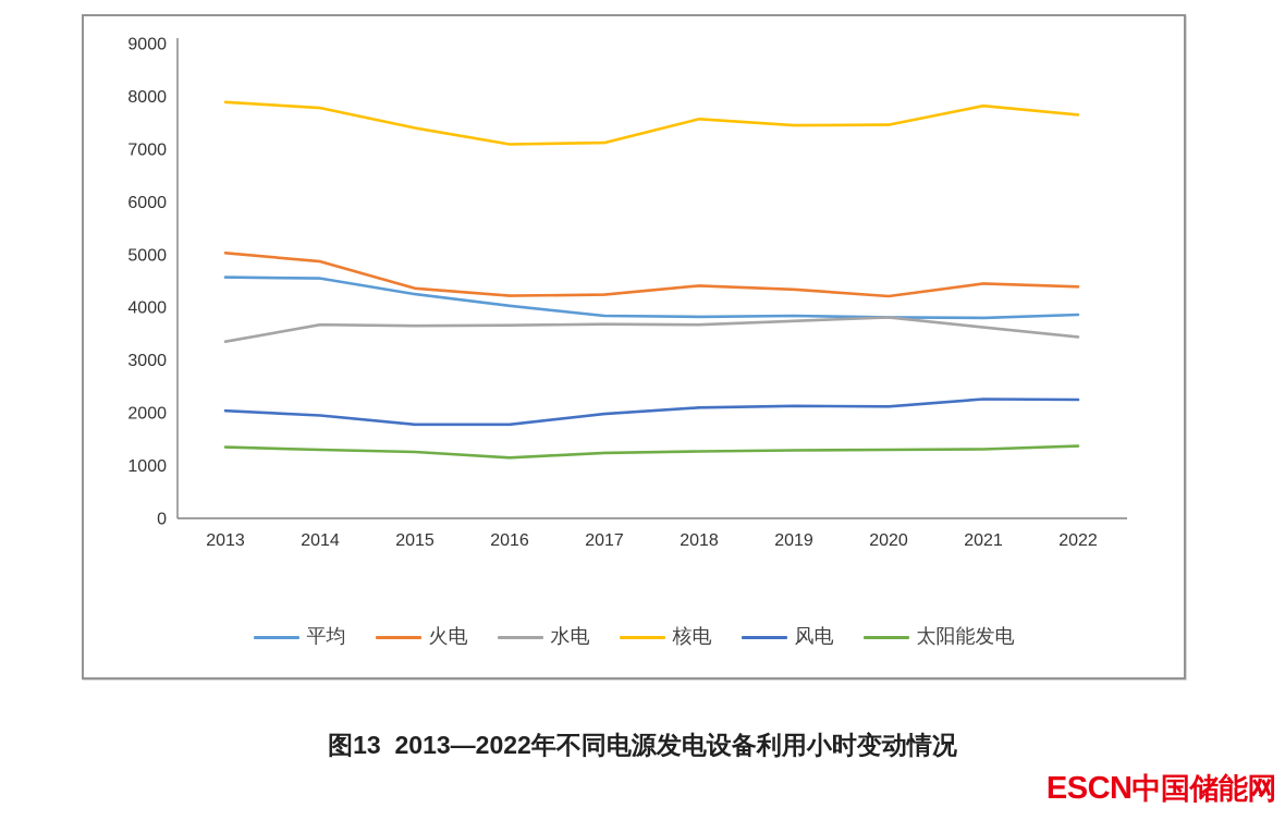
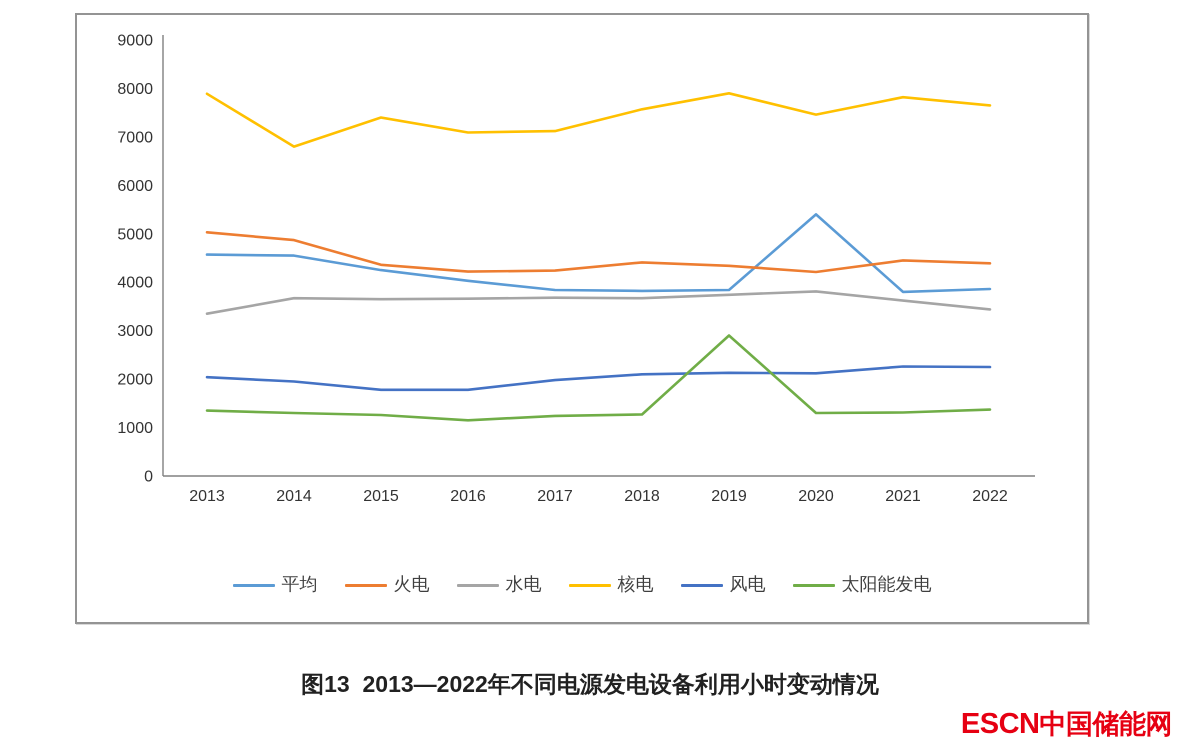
核电/2014: 7800 -> 6800
核电/2019: 7400 -> 7900
太阳能发电/2019: 1300 -> 2900
平均/2020: 3800 -> 5400
